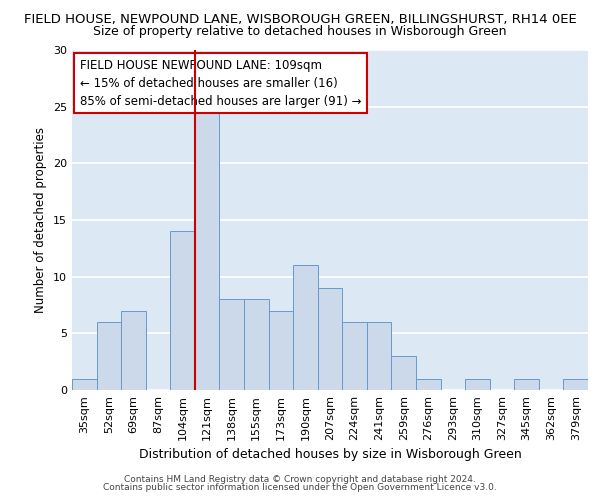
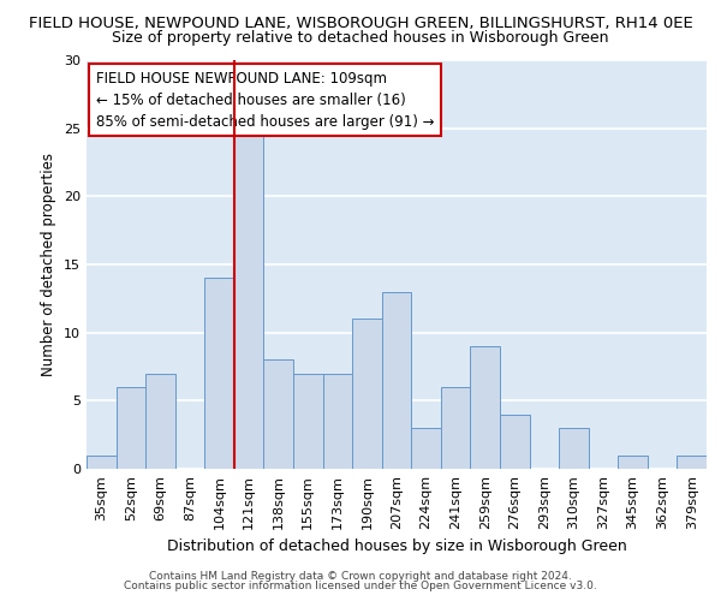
155sqm: 8 -> 7
207sqm: 9 -> 13
224sqm: 6 -> 3
259sqm: 3 -> 9
276sqm: 1 -> 4
310sqm: 1 -> 3
